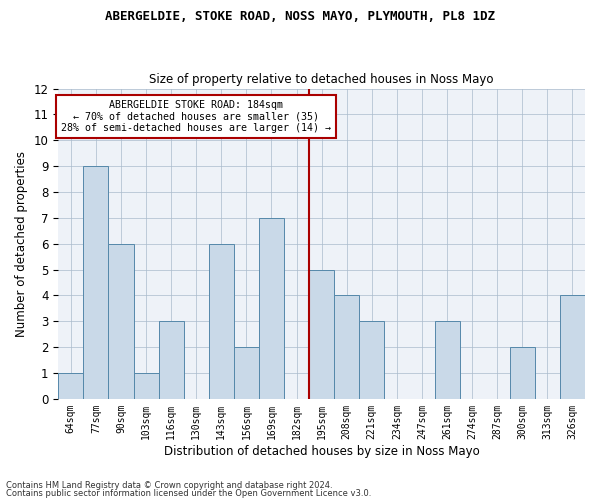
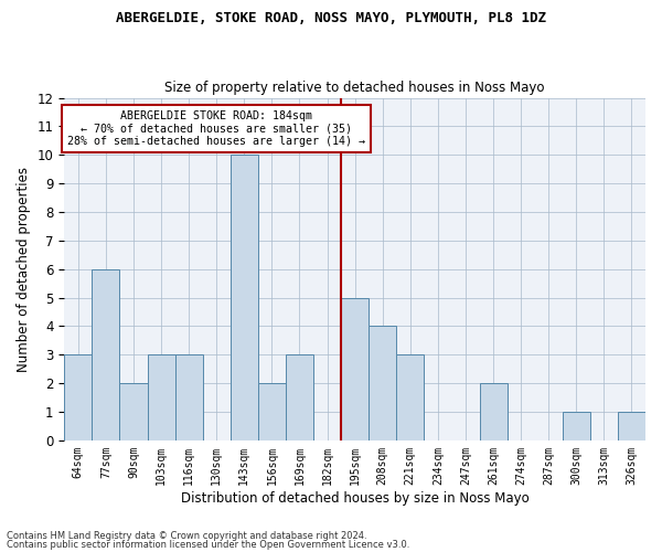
64sqm: 1 -> 3
77sqm: 9 -> 6
90sqm: 6 -> 2
103sqm: 1 -> 3
143sqm: 6 -> 10
169sqm: 7 -> 3
261sqm: 3 -> 2
300sqm: 2 -> 1
326sqm: 4 -> 1
